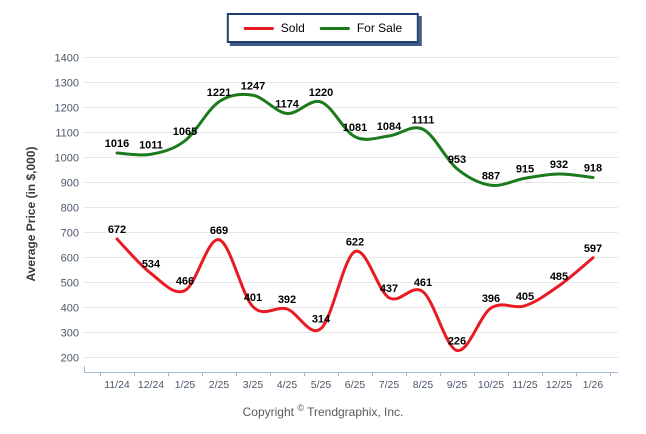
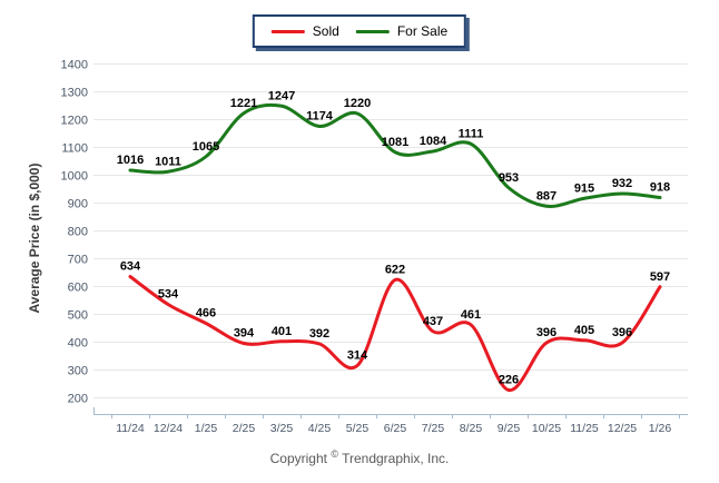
Sold/11/24: 672 -> 634
Sold/2/25: 669 -> 394
Sold/12/25: 485 -> 396
